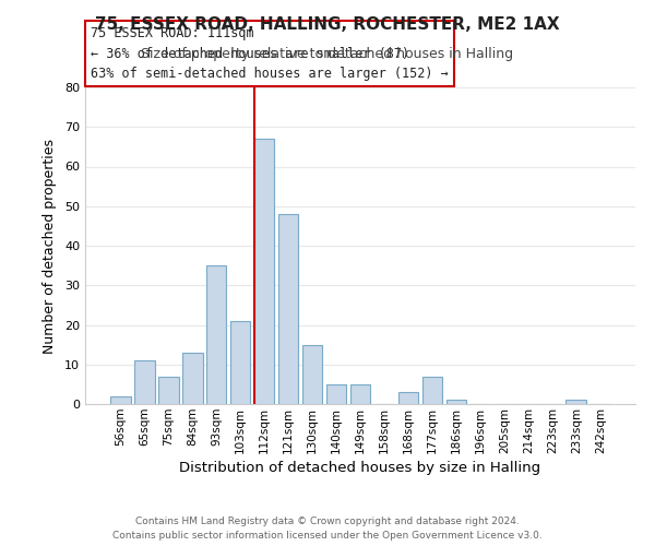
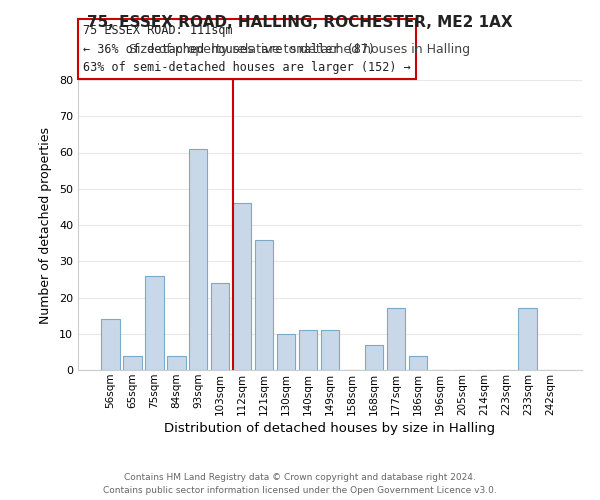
56sqm: 2 -> 14
65sqm: 11 -> 4
75sqm: 7 -> 26
84sqm: 13 -> 4
93sqm: 35 -> 61
103sqm: 21 -> 24
112sqm: 67 -> 46
121sqm: 48 -> 36
130sqm: 15 -> 10
140sqm: 5 -> 11
149sqm: 5 -> 11
168sqm: 3 -> 7
177sqm: 7 -> 17
186sqm: 1 -> 4
233sqm: 1 -> 17
